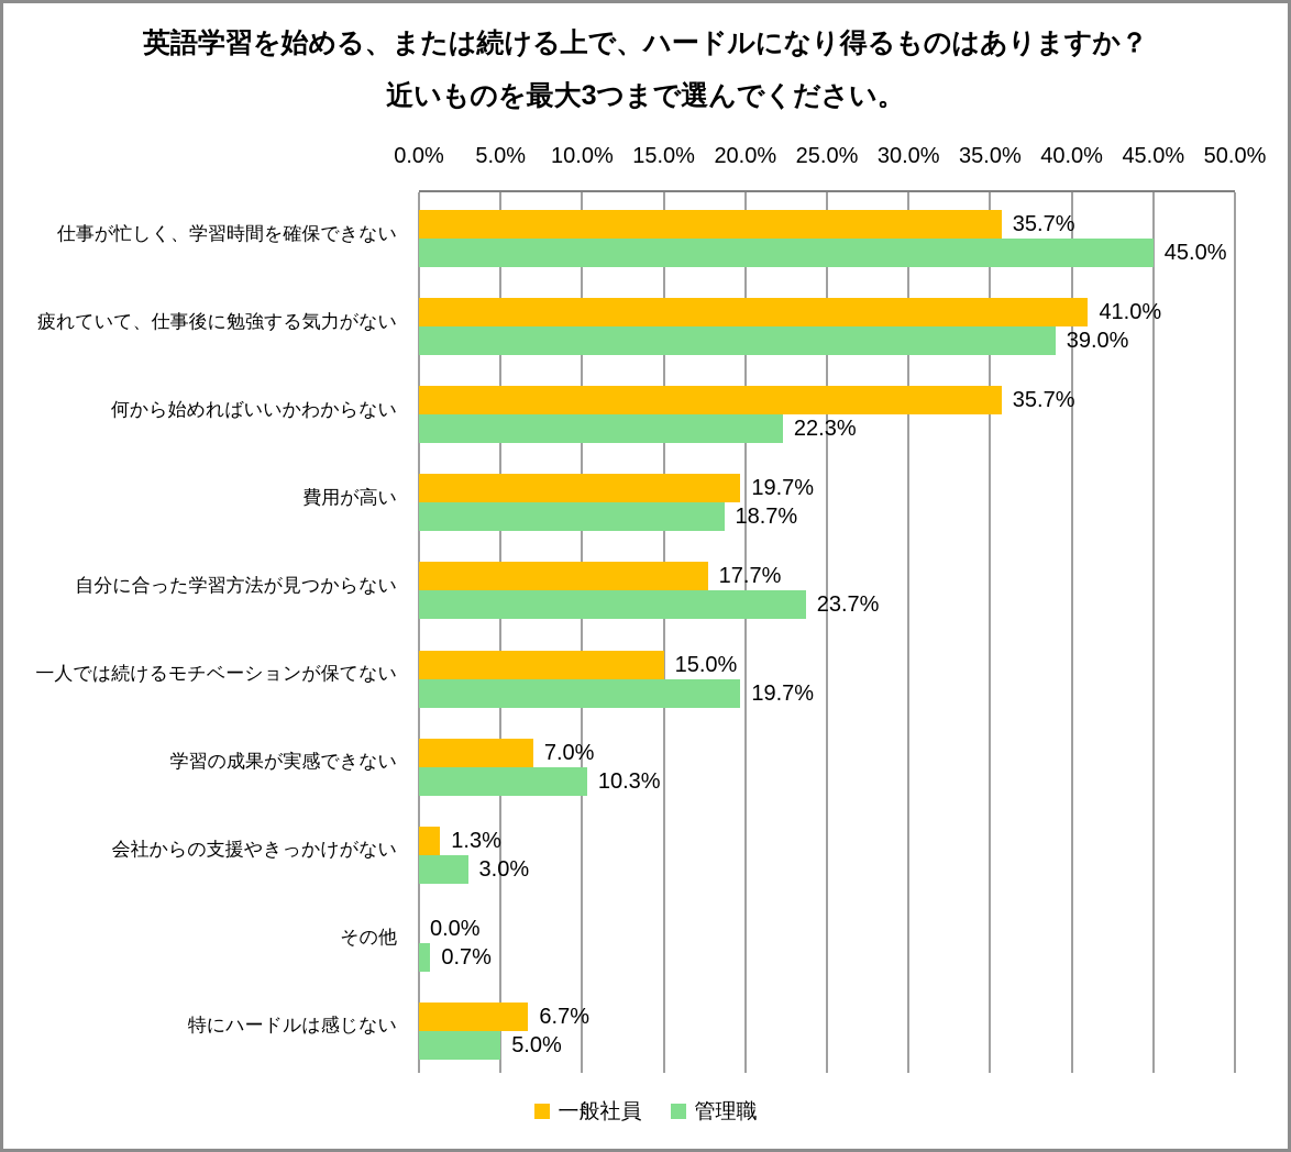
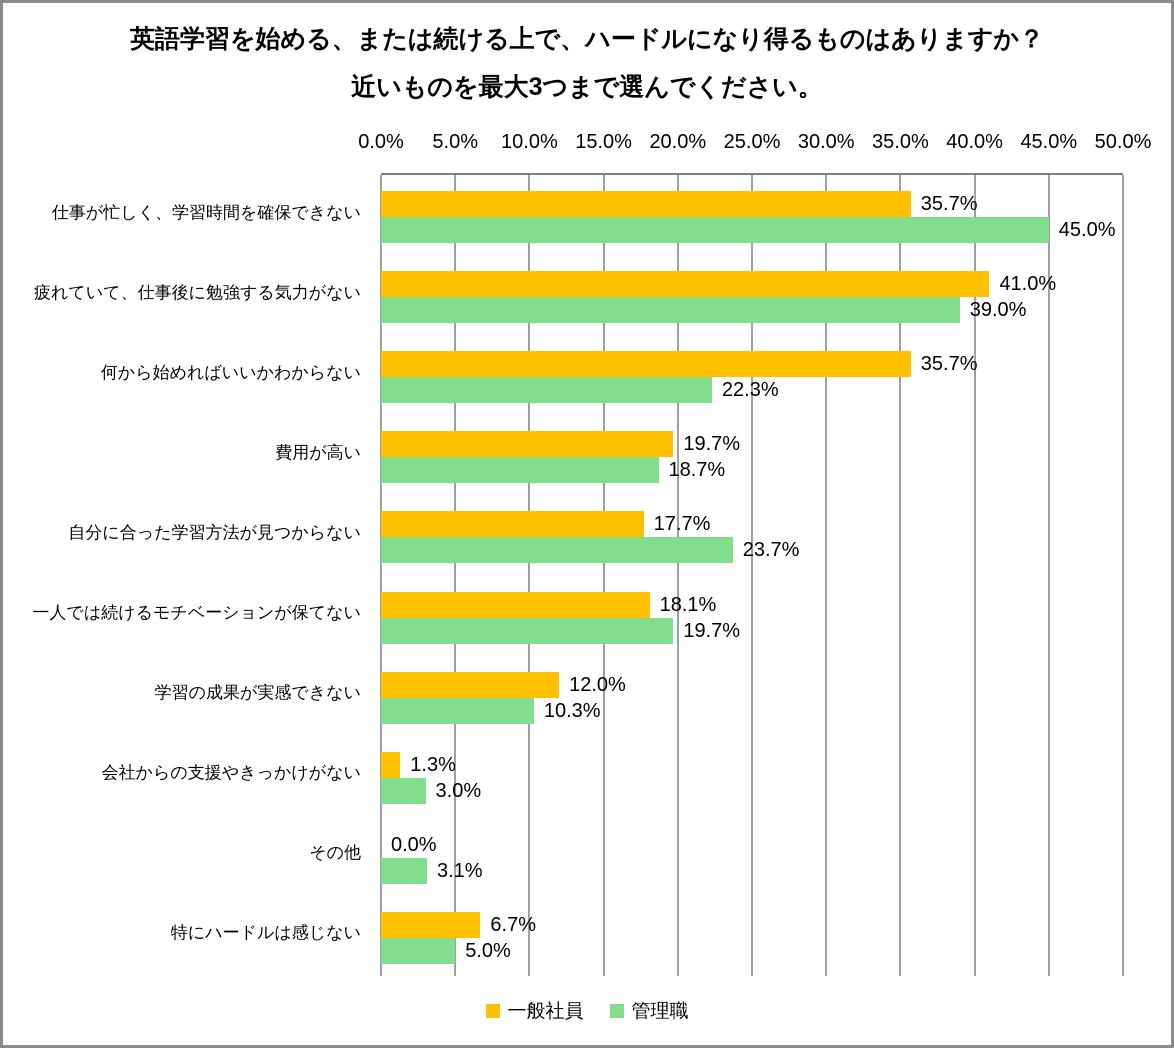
一般社員/一人では続けるモチベーションが保てない: 15.0% -> 18.1%
一般社員/学習の成果が実感できない: 7.0% -> 12.0%
管理職/その他: 0.7% -> 3.1%
